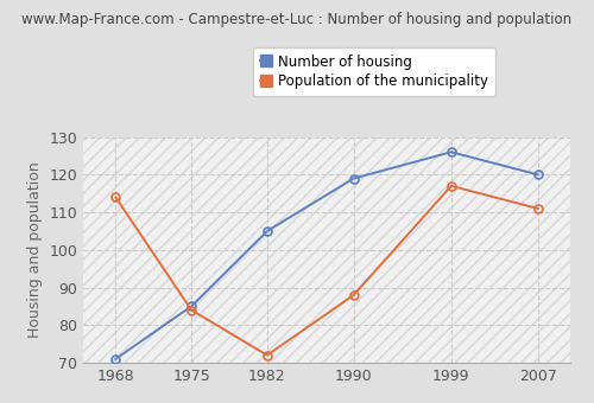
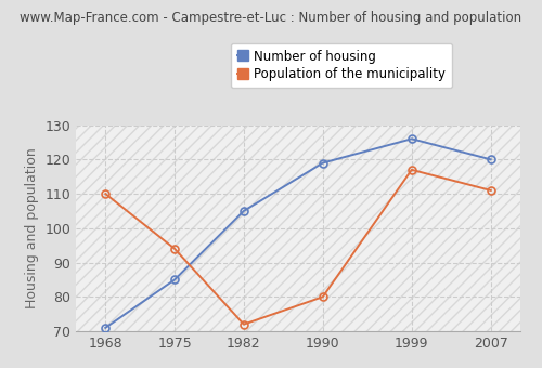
Population of the municipality/1968: 114 -> 110
Population of the municipality/1975: 84 -> 94
Population of the municipality/1990: 88 -> 80
